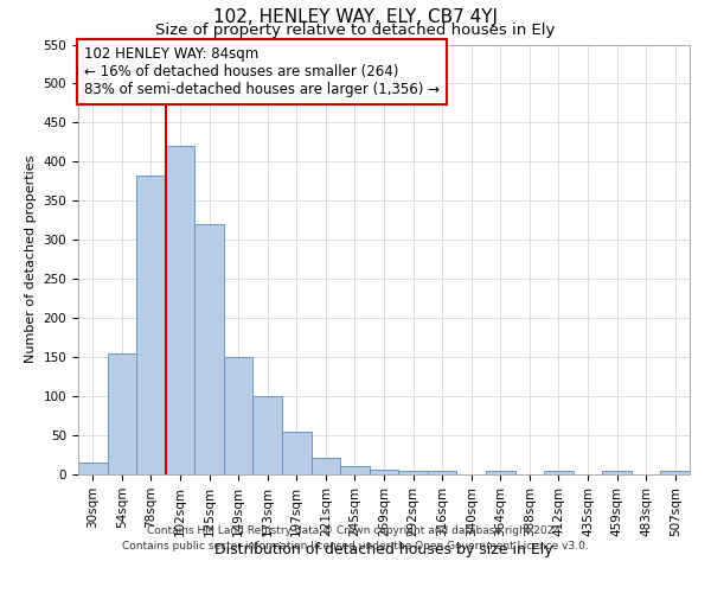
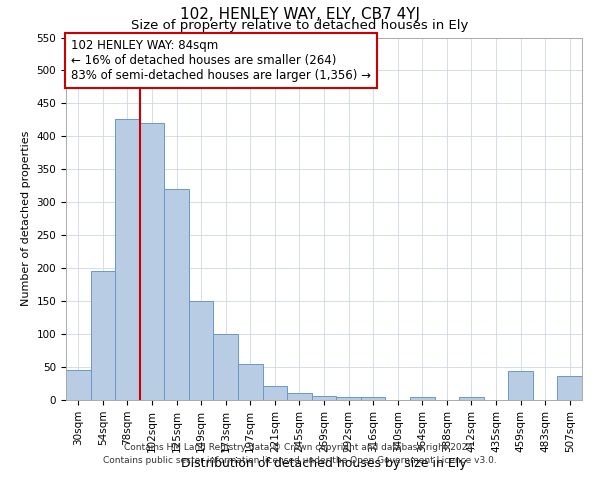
30sqm: 15 -> 46
54sqm: 155 -> 196
78sqm: 383 -> 426
459sqm: 5 -> 44
507sqm: 5 -> 36
